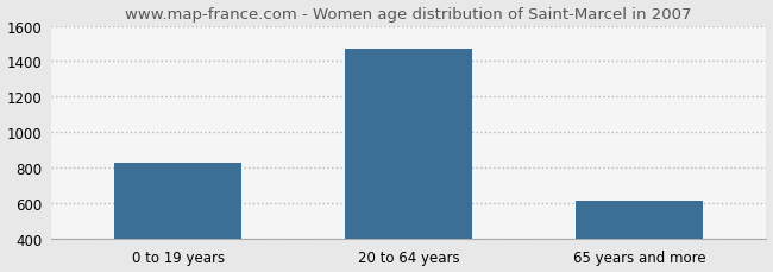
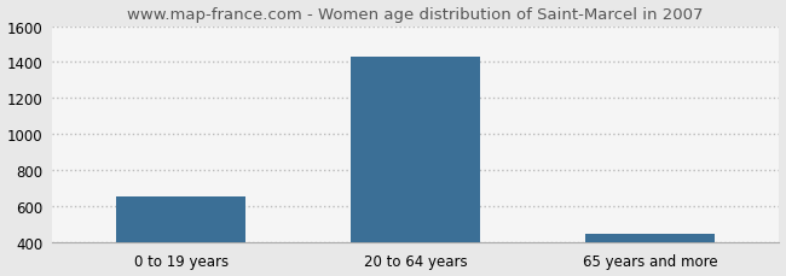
0 to 19 years: 830 -> 660
20 to 64 years: 1470 -> 1430
65 years and more: 610 -> 440
